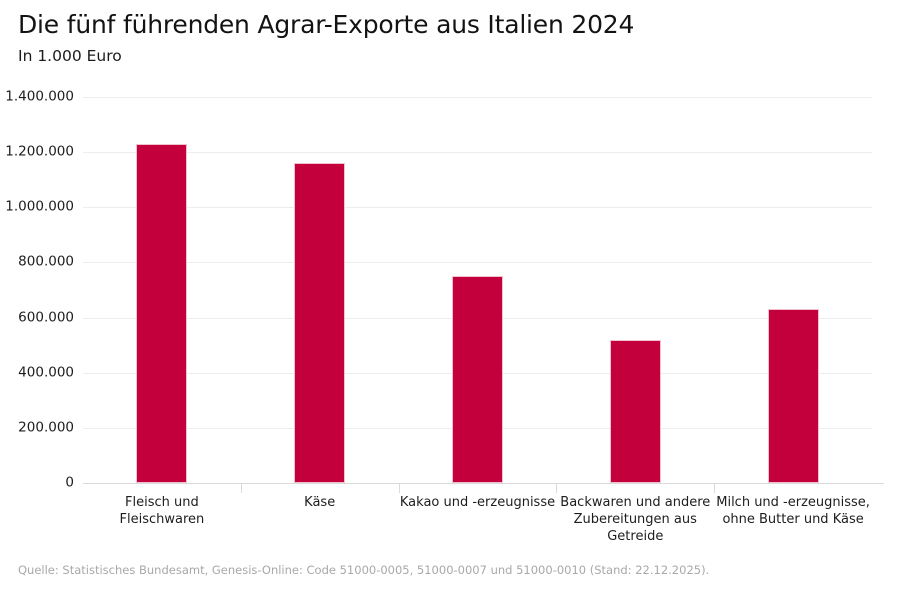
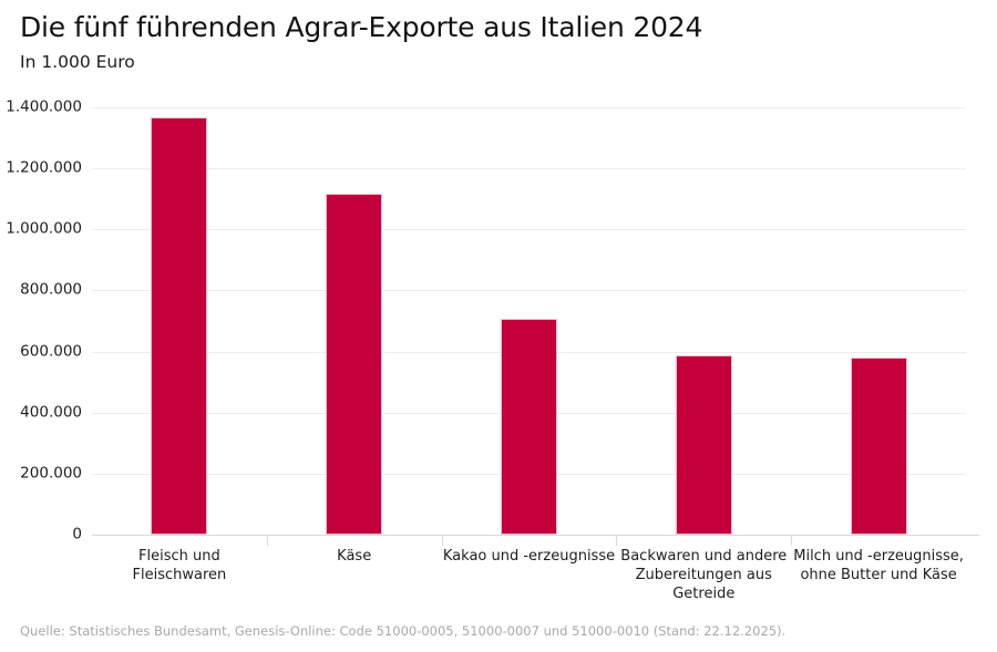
Fleisch und Fleischwaren: 1230000 -> 1370000
Käse: 1160000 -> 1120000
Kakao und -erzeugnisse: 750000 -> 710000
Backwaren und andere Zubereitungen aus Getreide: 520000 -> 590000
Milch und -erzeugnisse, ohne Butter und Käse: 630000 -> 580000
